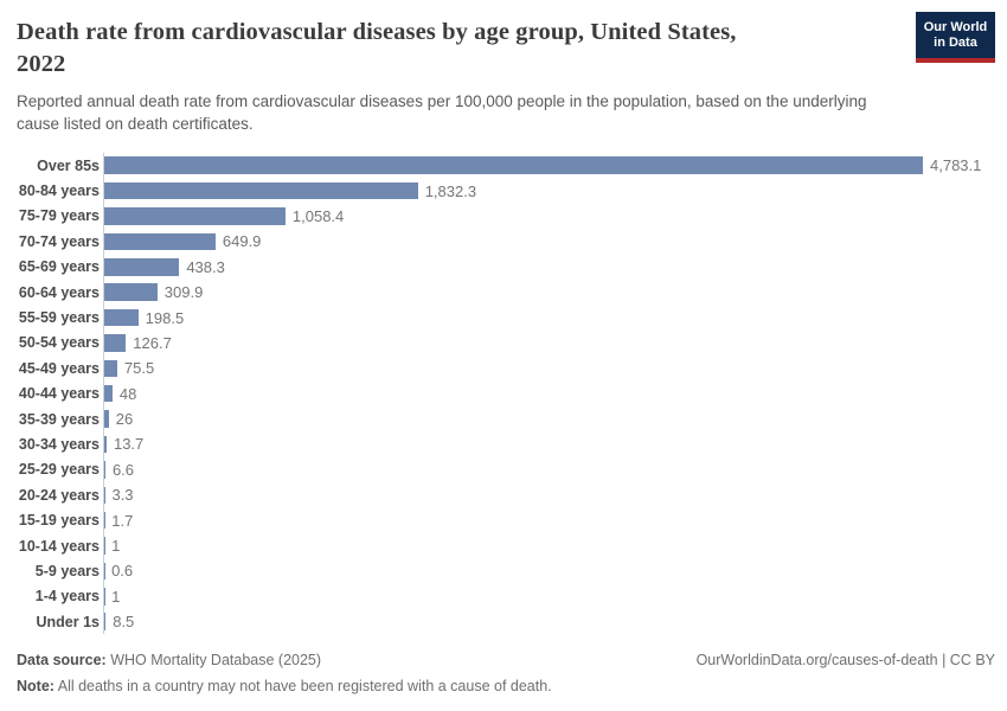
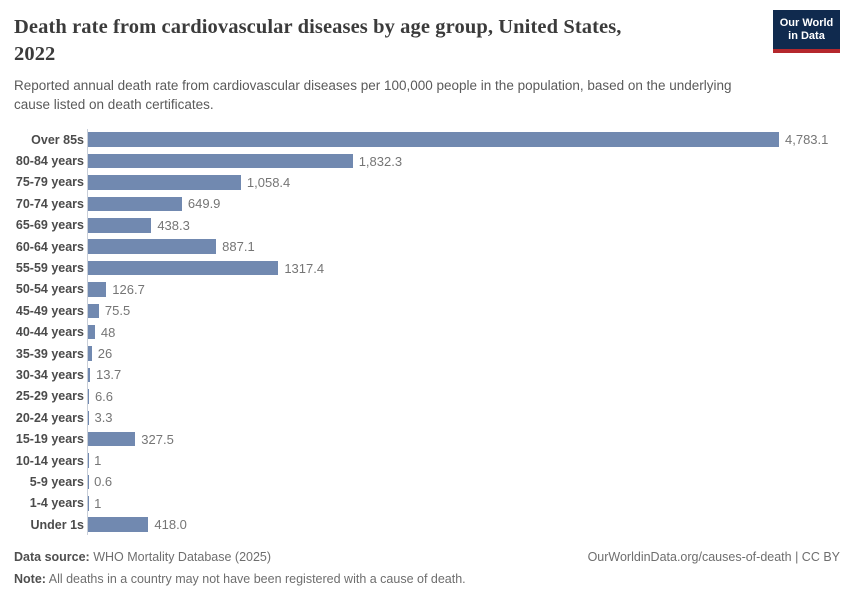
60-64 years: 309.9 -> 887.1
55-59 years: 198.5 -> 1317.4
15-19 years: 1.7 -> 327.5
Under 1s: 8.5 -> 418.0
